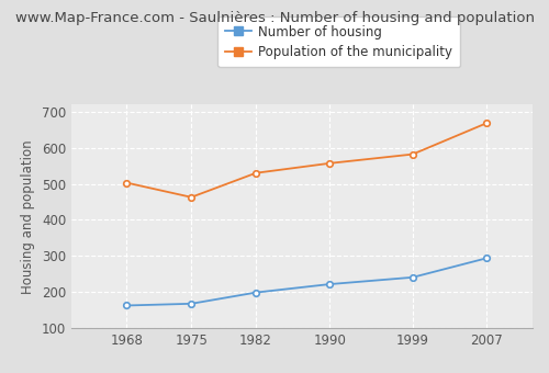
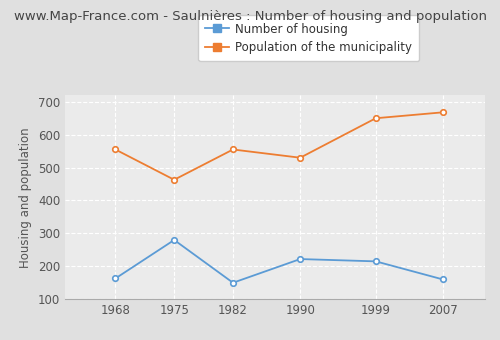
Population of the municipality/1968: 503 -> 555
Number of housing/1975: 168 -> 280
Number of housing/1982: 199 -> 150
Population of the municipality/1982: 530 -> 555
Population of the municipality/1990: 557 -> 530
Number of housing/1999: 241 -> 215
Population of the municipality/1999: 582 -> 650
Number of housing/2007: 294 -> 160
